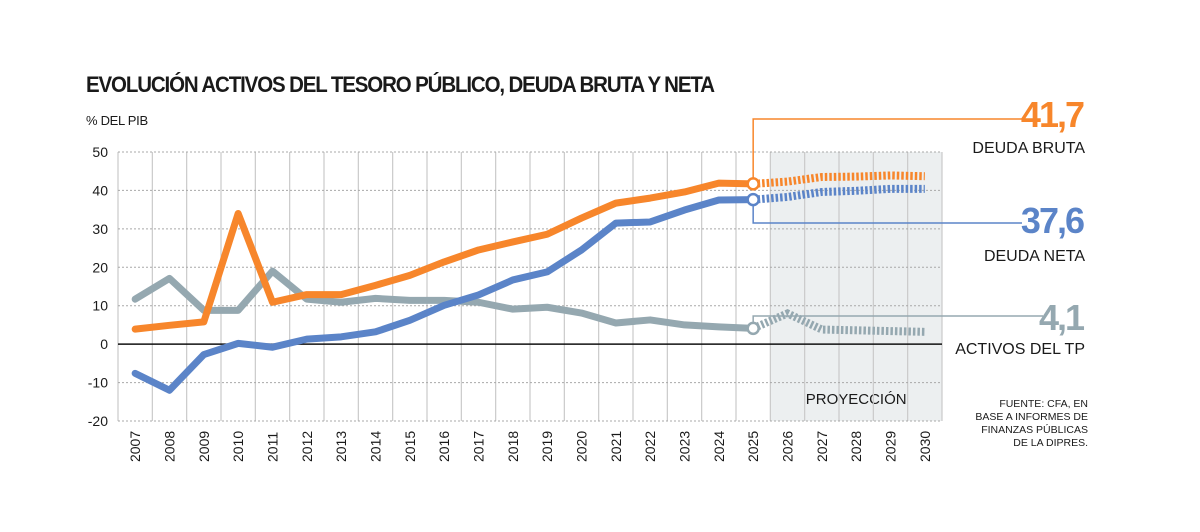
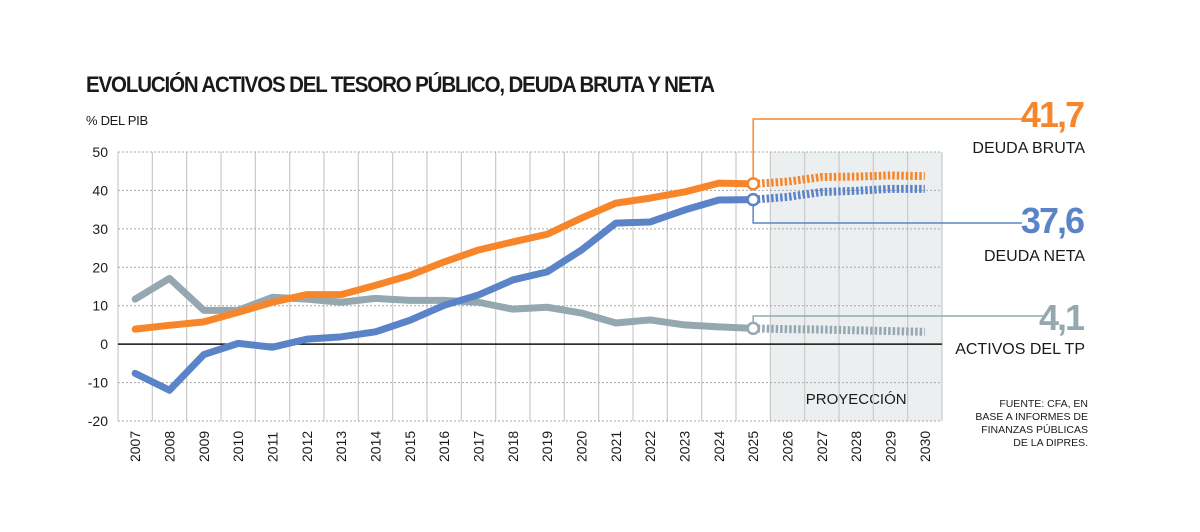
DEUDA BRUTA/2010: 34 -> 8
ACTIVOS DEL TP/2011: 19 -> 12
ACTIVOS DEL TP/2026: 8 -> 4
